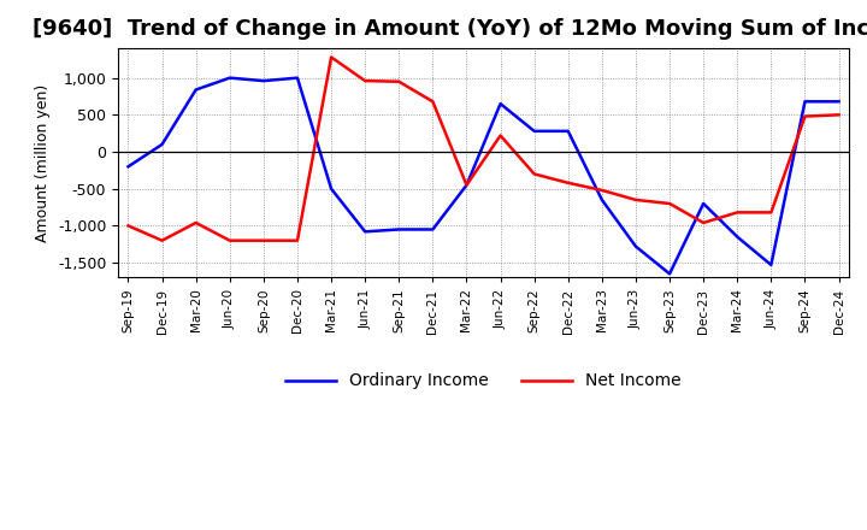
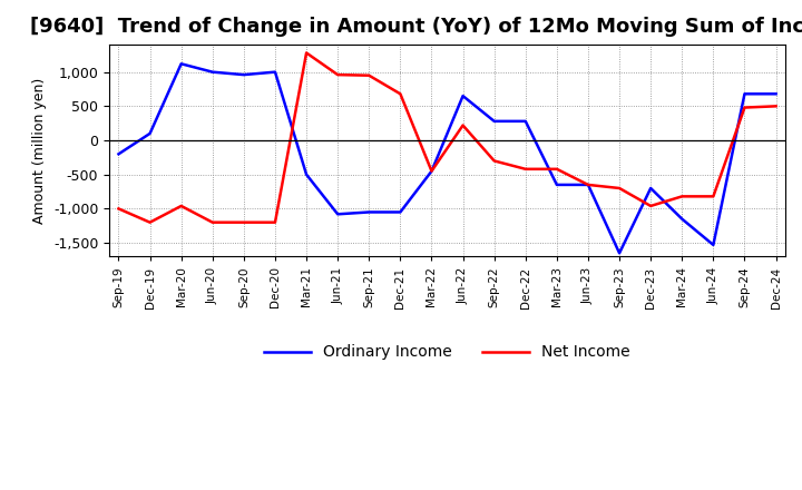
Ordinary Income/Mar-20: 840 -> 1,120
Net Income/Mar-23: -520 -> -420
Ordinary Income/Jun-23: -1,280 -> -650
